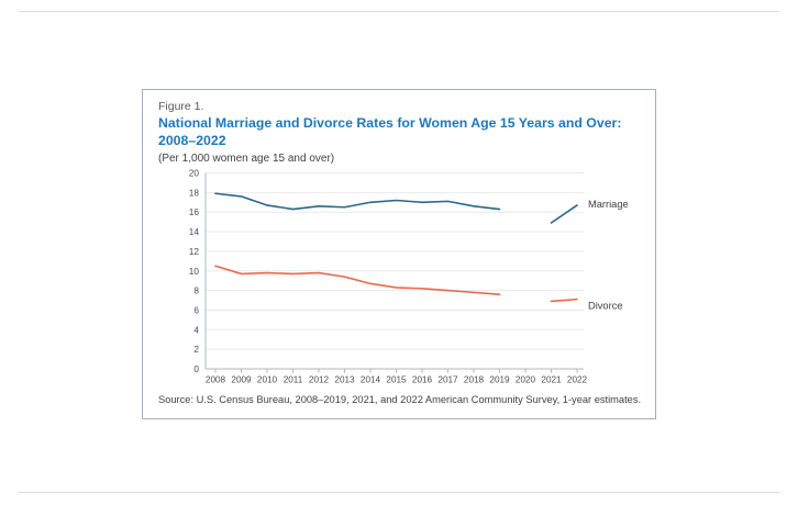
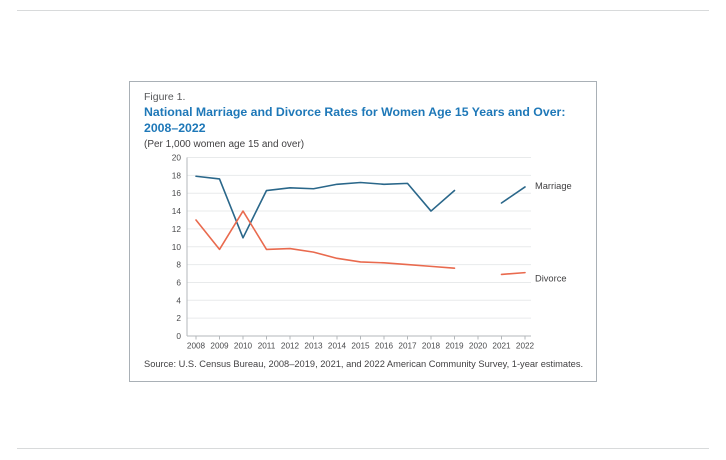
Divorce/2008: 10 -> 13
Marriage/2010: 17 -> 11
Divorce/2010: 10 -> 14
Marriage/2018: 17 -> 14
